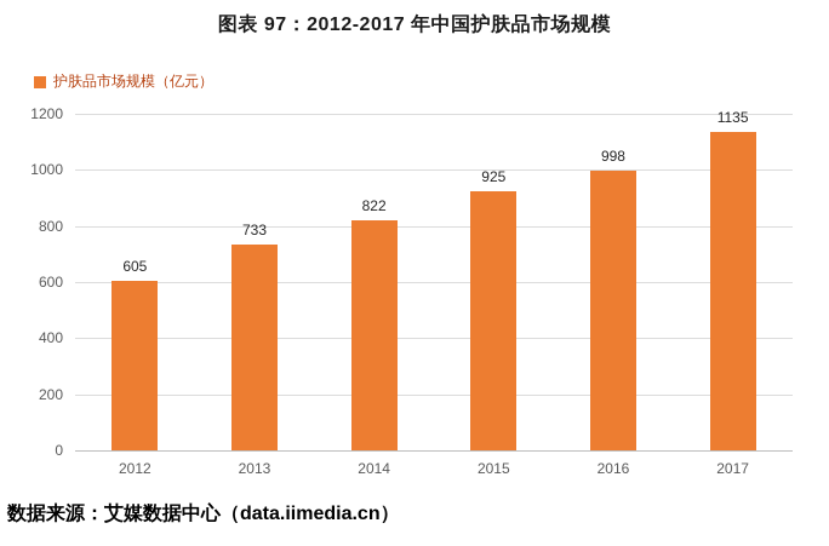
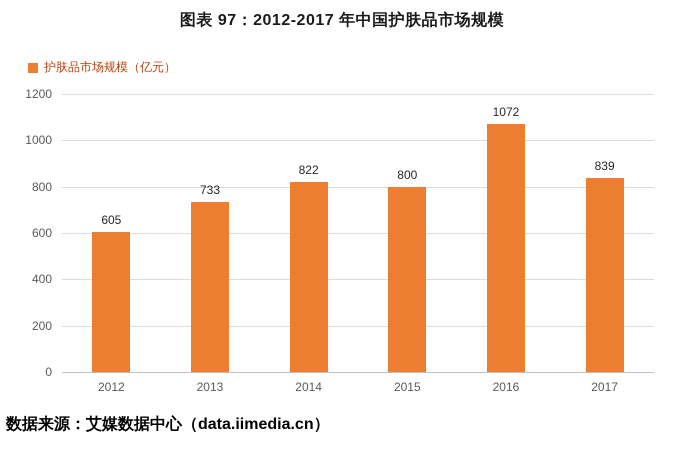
2015: 925 -> 800
2016: 998 -> 1072
2017: 1135 -> 839
